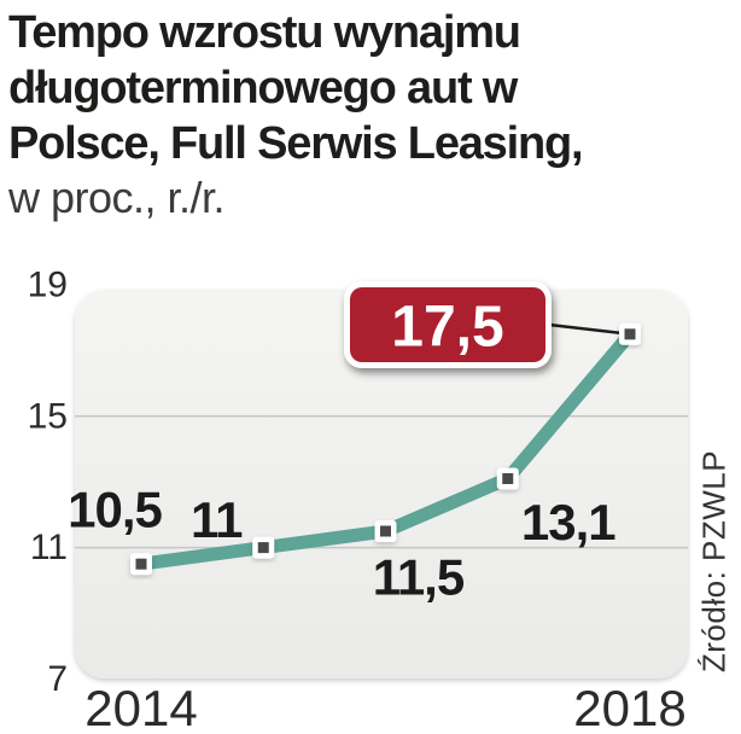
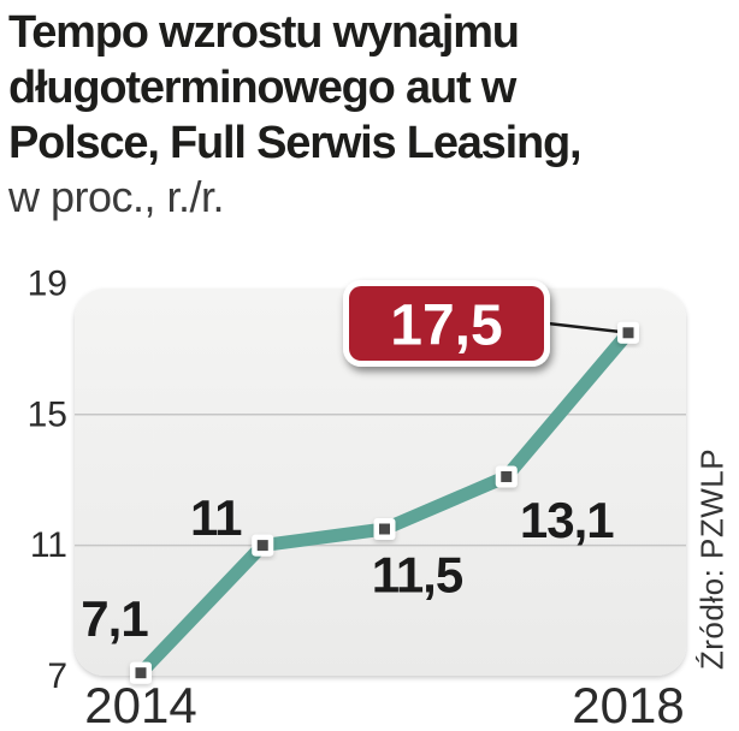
2014: 10,5 -> 7,1
